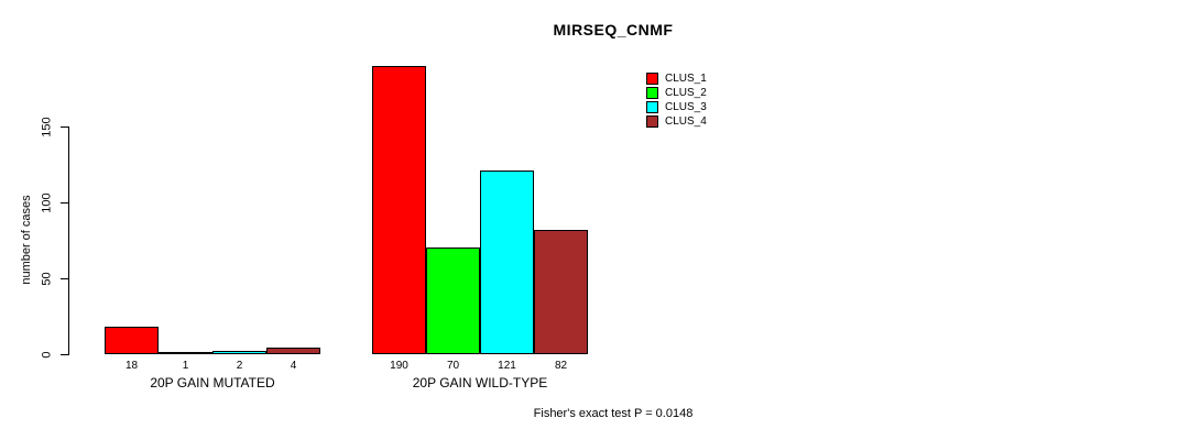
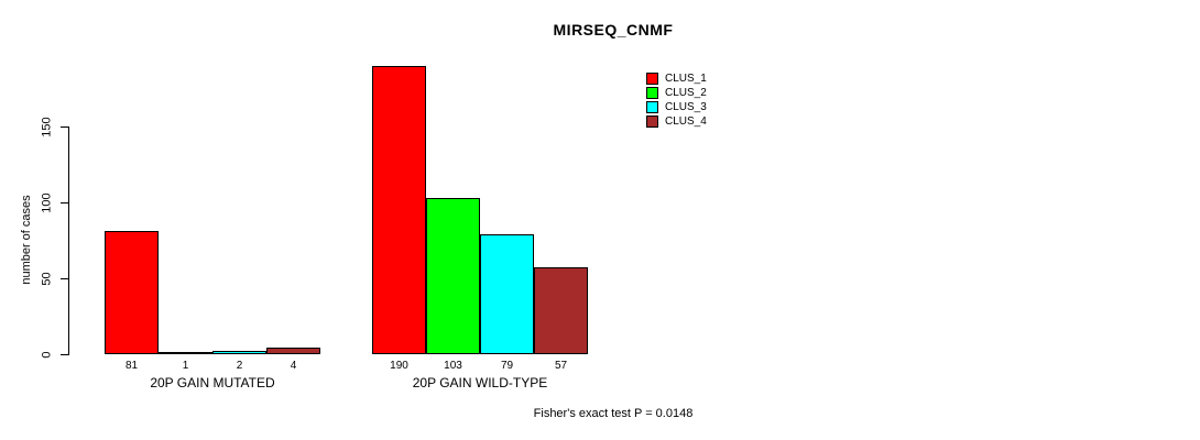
CLUS_1/20P GAIN MUTATED: 18 -> 81
CLUS_2/20P GAIN WILD-TYPE: 70 -> 103
CLUS_3/20P GAIN WILD-TYPE: 121 -> 79
CLUS_4/20P GAIN WILD-TYPE: 82 -> 57
